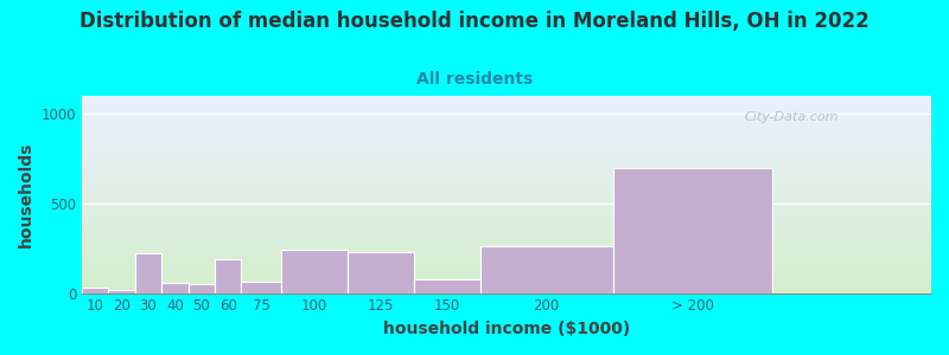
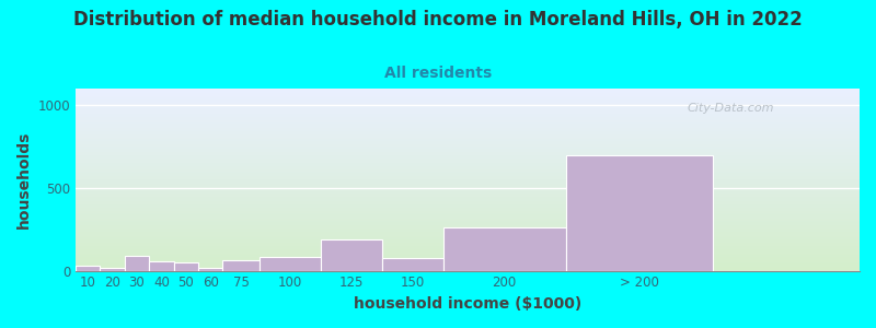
30: 220 -> 90
60: 190 -> 20
100: 240 -> 80
125: 230 -> 190
